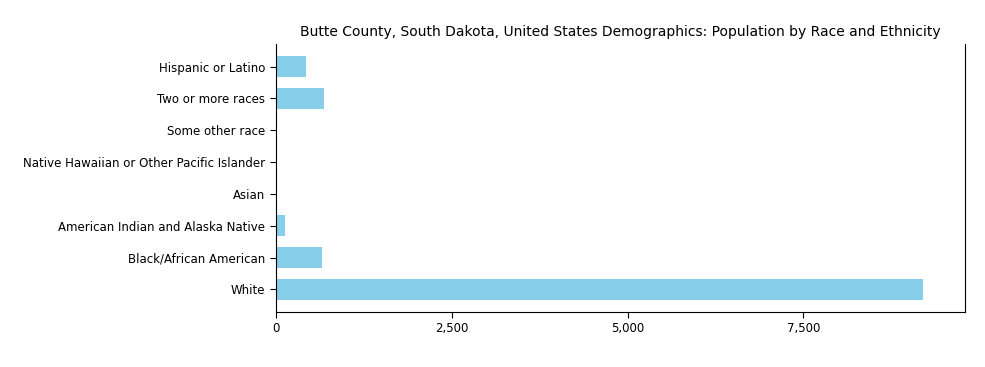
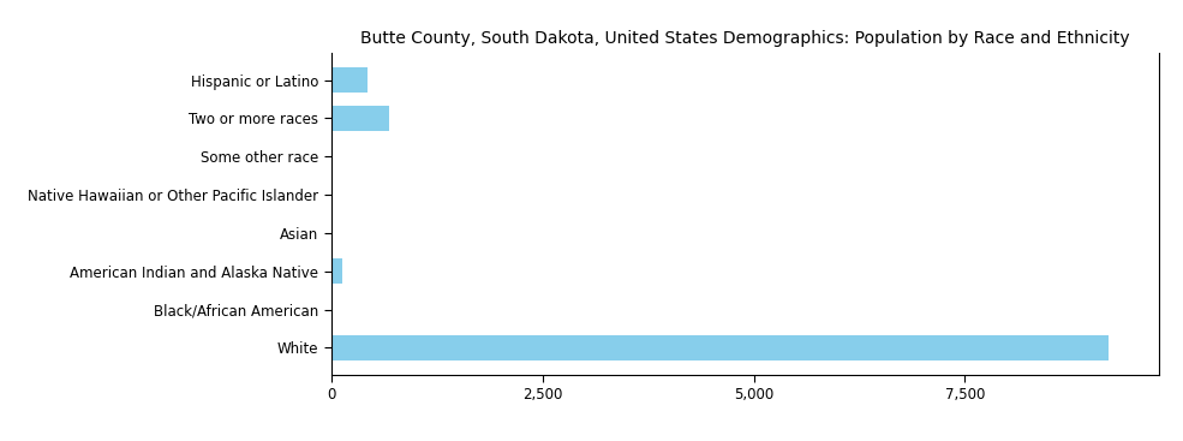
Black/African American: 660 -> 0
